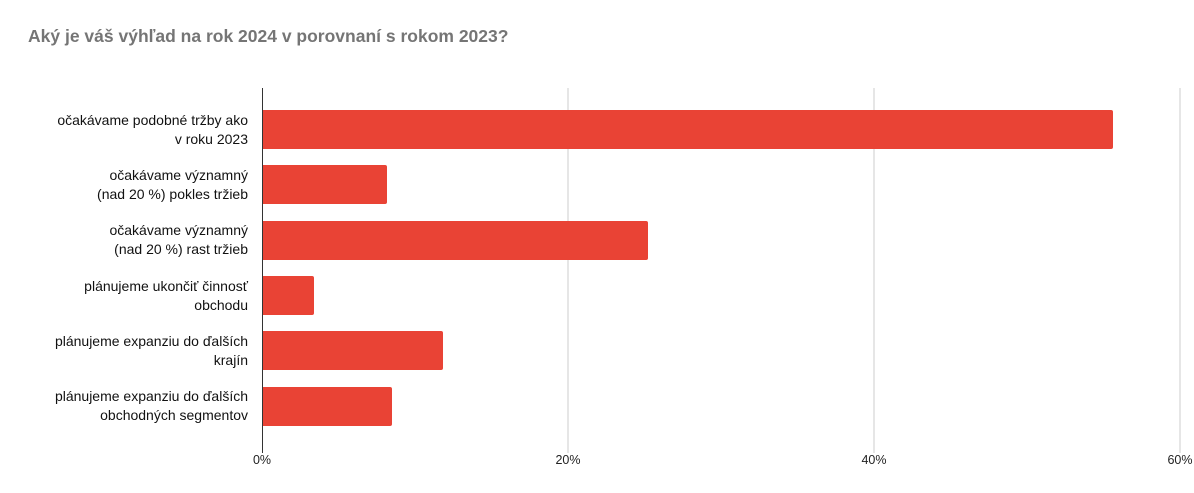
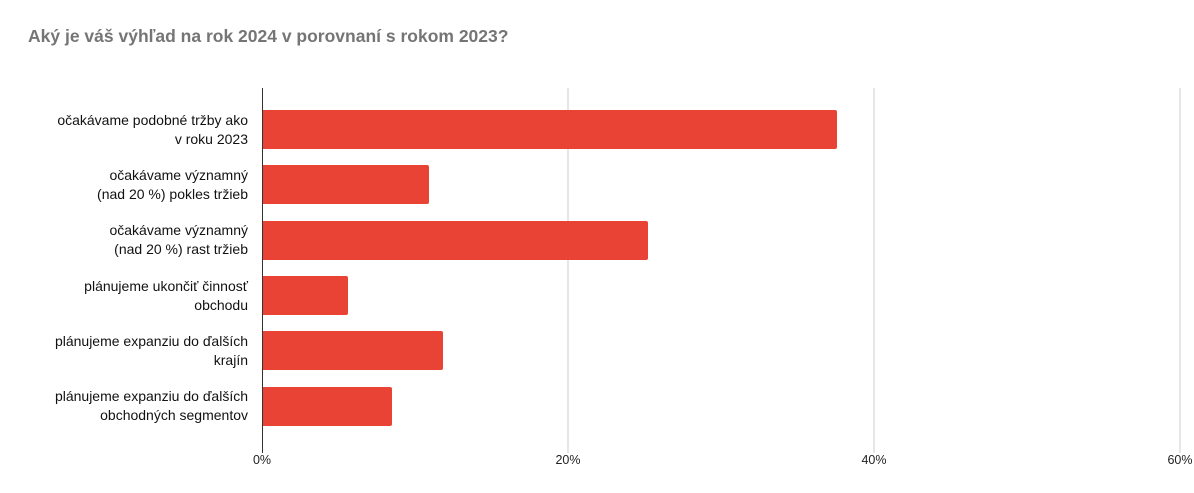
očakávame podobné tržby ako v roku 2023: 55.6% -> 37.6%
očakávame významný (nad 20 %) pokles tržieb: 8.2% -> 10.9%
plánujeme ukončiť činnosť obchodu: 3.4% -> 5.6%
